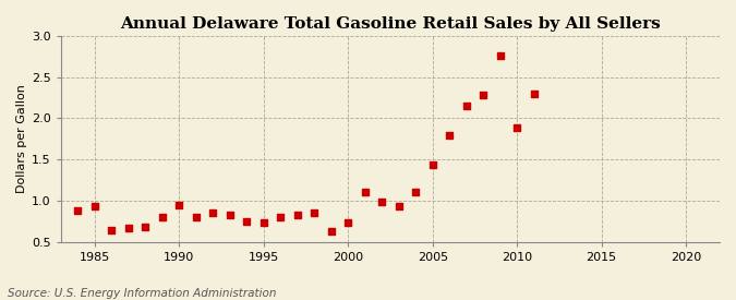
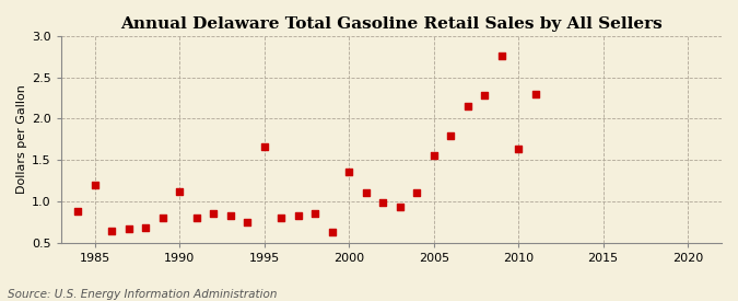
1985: 0.93 -> 1.20
1990: 0.95 -> 1.12
1995: 0.73 -> 1.66
2000: 0.74 -> 1.36
2005: 1.43 -> 1.56
2010: 1.89 -> 1.64
